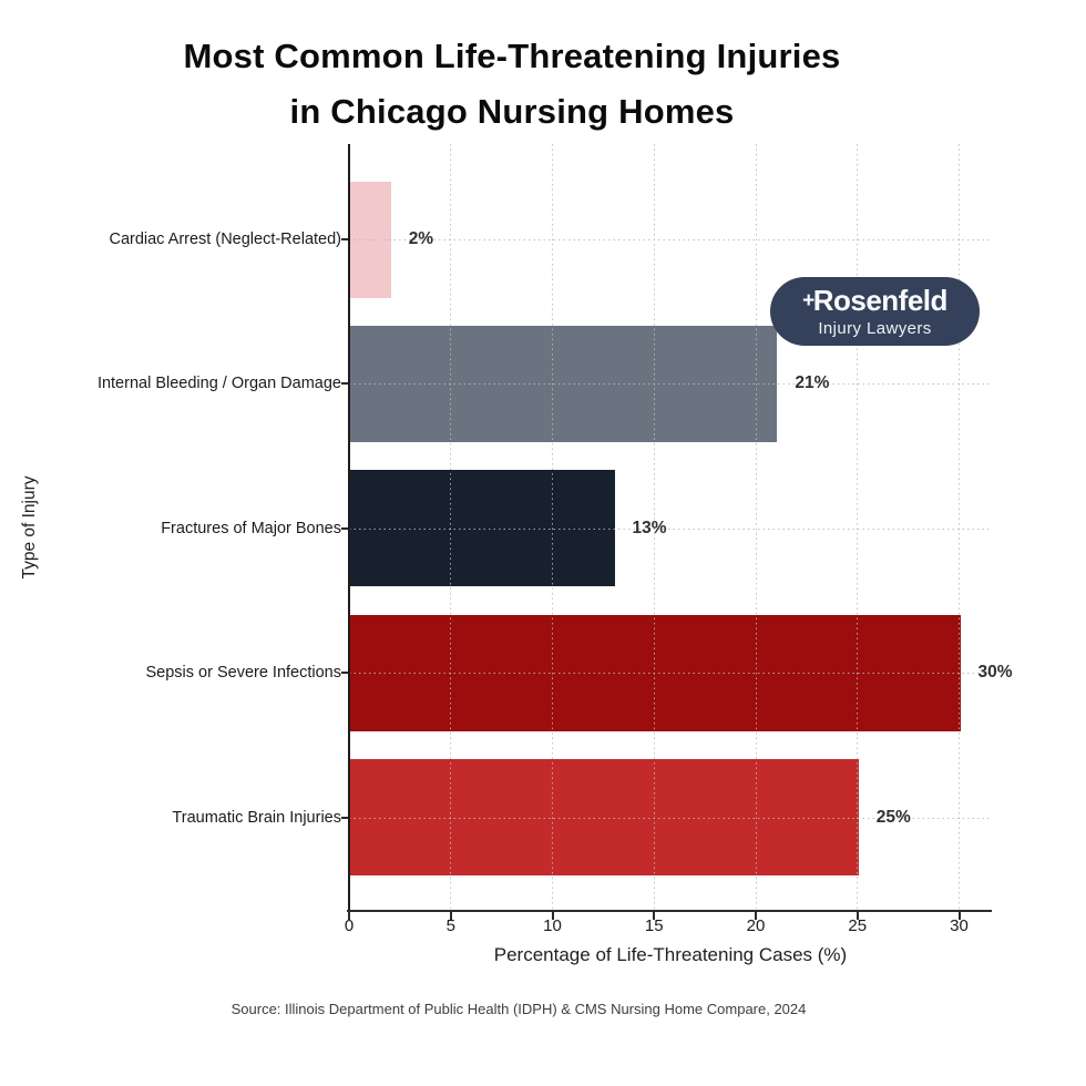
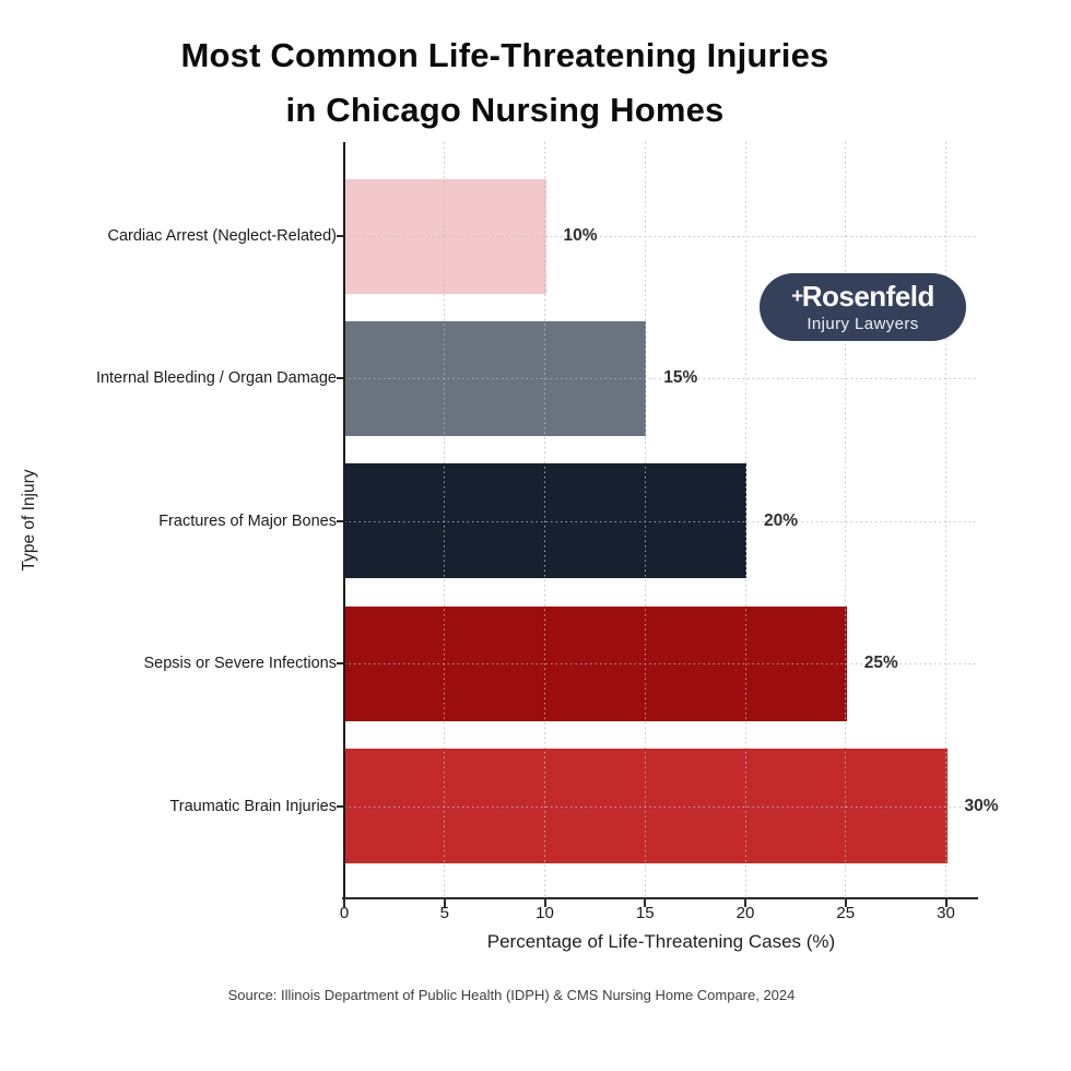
Cardiac Arrest (Neglect-Related): 2% -> 10%
Internal Bleeding / Organ Damage: 21% -> 15%
Fractures of Major Bones: 13% -> 20%
Sepsis or Severe Infections: 30% -> 25%
Traumatic Brain Injuries: 25% -> 30%
